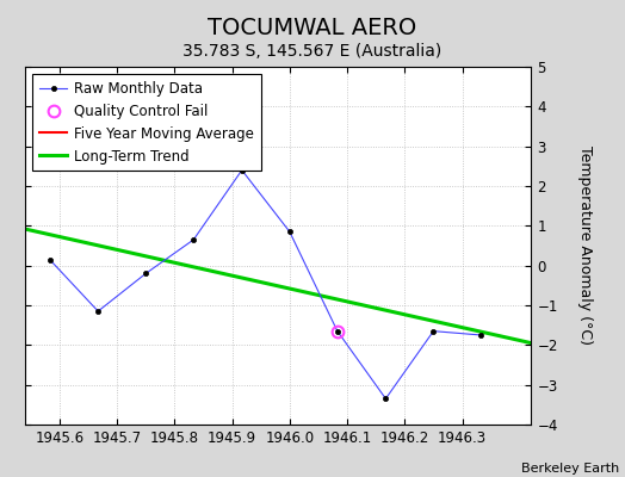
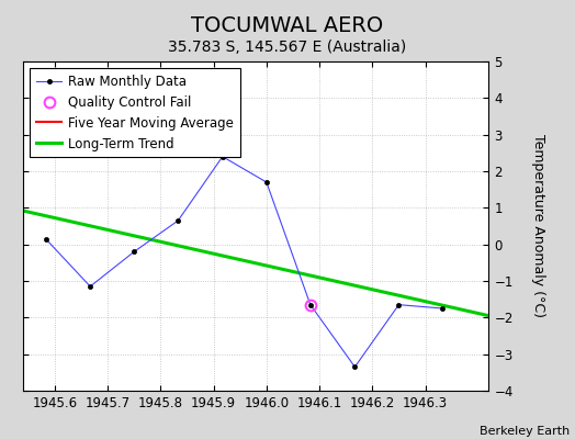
1946.0: 0.85 -> 1.70
